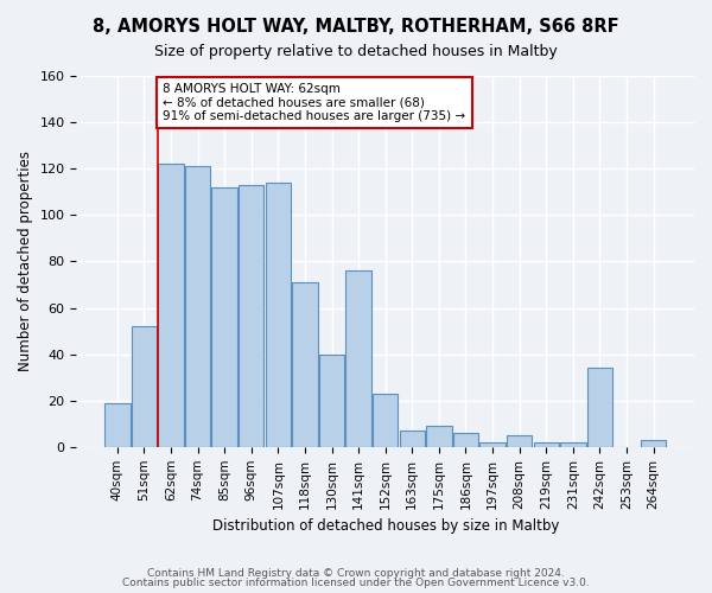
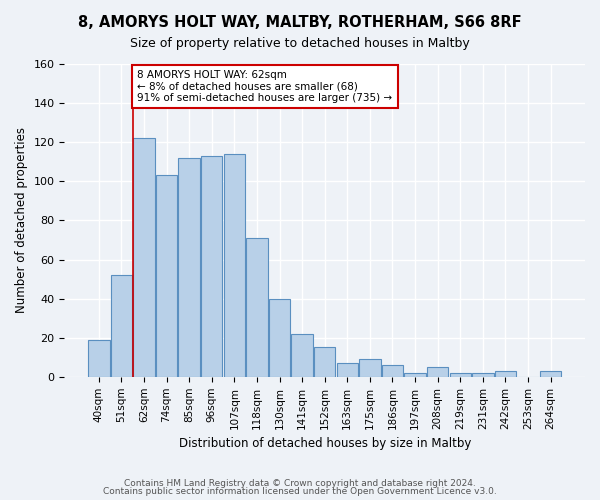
74sqm: 121 -> 103
141sqm: 76 -> 22
152sqm: 23 -> 15
242sqm: 34 -> 3
